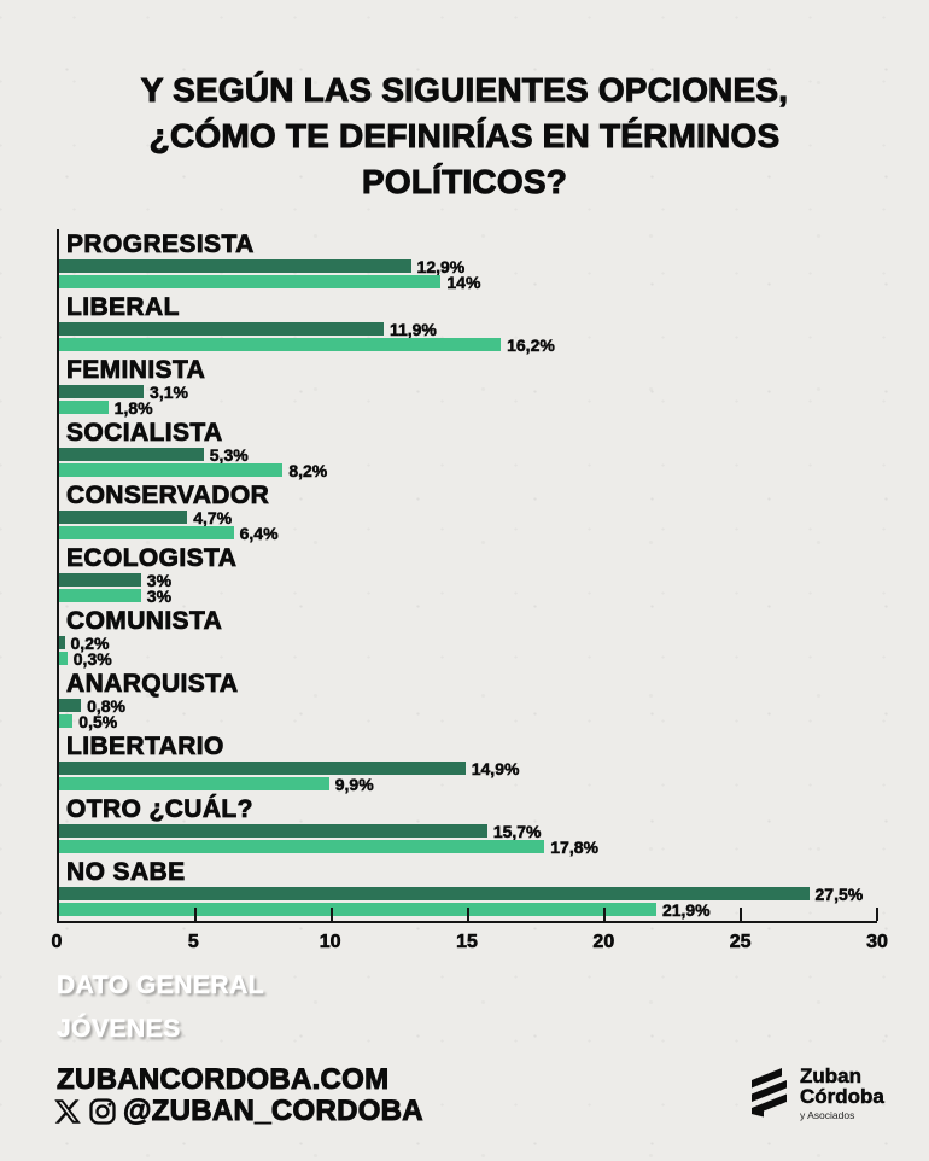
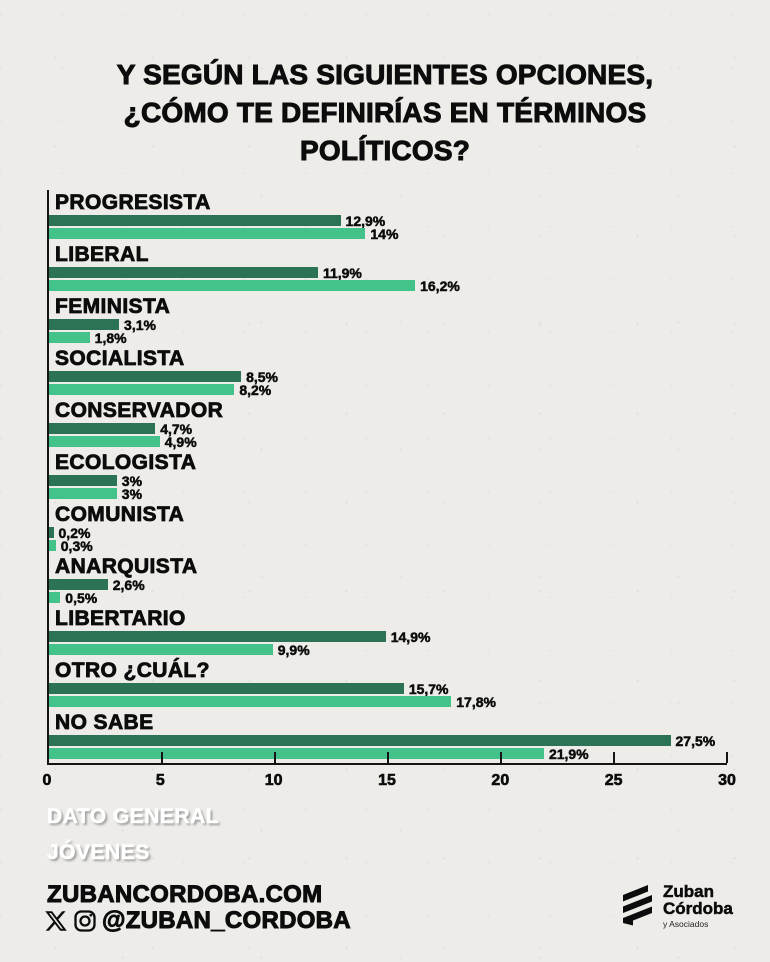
JÓVENES/SOCIALISTA: 5,3% -> 8,5%
DATO GENERAL/CONSERVADOR: 6,4% -> 4,9%
JÓVENES/ANARQUISTA: 0,8% -> 2,6%
